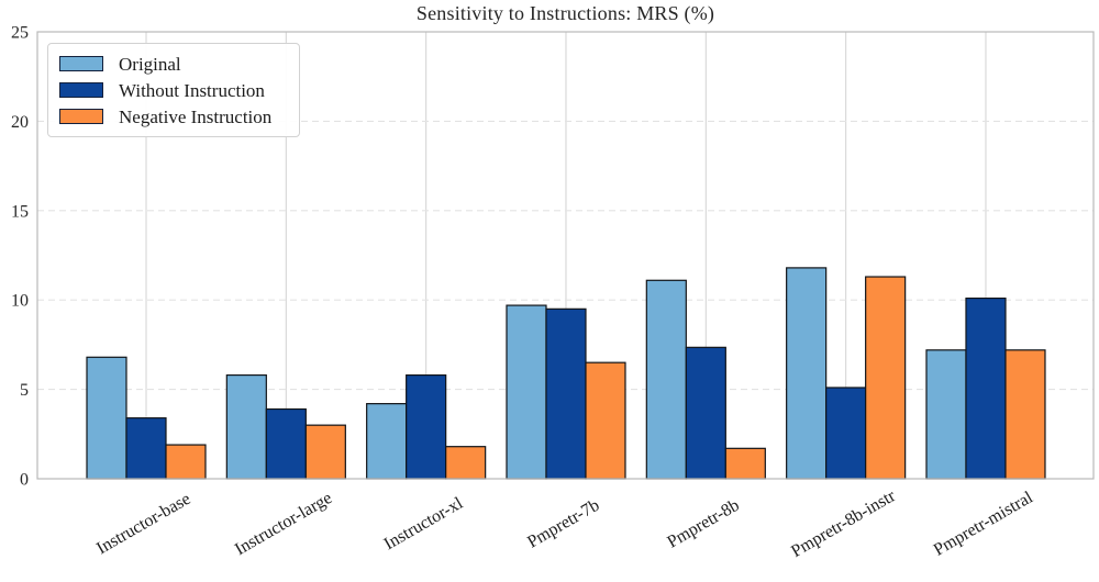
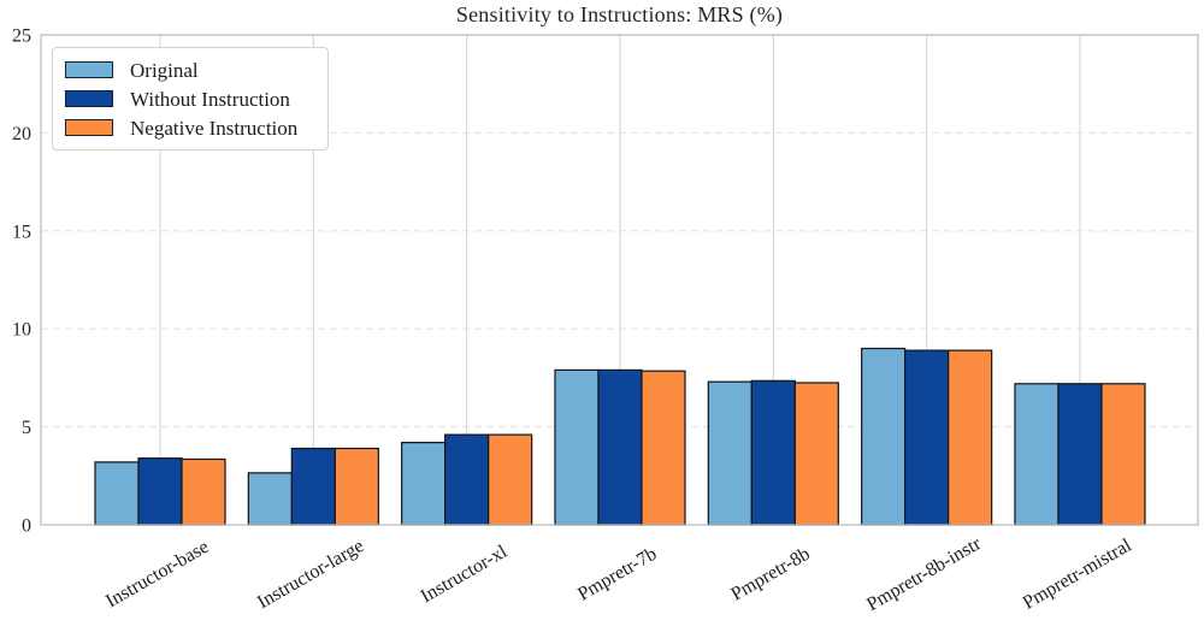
Original/Instructor-base: 6.8 -> 3.2
Negative Instruction/Instructor-base: 1.9 -> 3.4
Original/Instructor-large: 5.8 -> 2.6
Negative Instruction/Instructor-large: 3.0 -> 3.9
Without Instruction/Instructor-xl: 5.8 -> 4.6
Negative Instruction/Instructor-xl: 1.8 -> 4.6
Original/Pmpretr-7b: 9.7 -> 7.9
Without Instruction/Pmpretr-7b: 9.5 -> 7.9
Negative Instruction/Pmpretr-7b: 6.5 -> 7.8
Original/Pmpretr-8b: 11.1 -> 7.3
Negative Instruction/Pmpretr-8b: 1.7 -> 7.2
Original/Pmpretr-8b-instr: 11.8 -> 9.0
Without Instruction/Pmpretr-8b-instr: 5.1 -> 8.9
Negative Instruction/Pmpretr-8b-instr: 11.3 -> 8.9
Without Instruction/Pmpretr-mistral: 10.1 -> 7.2
